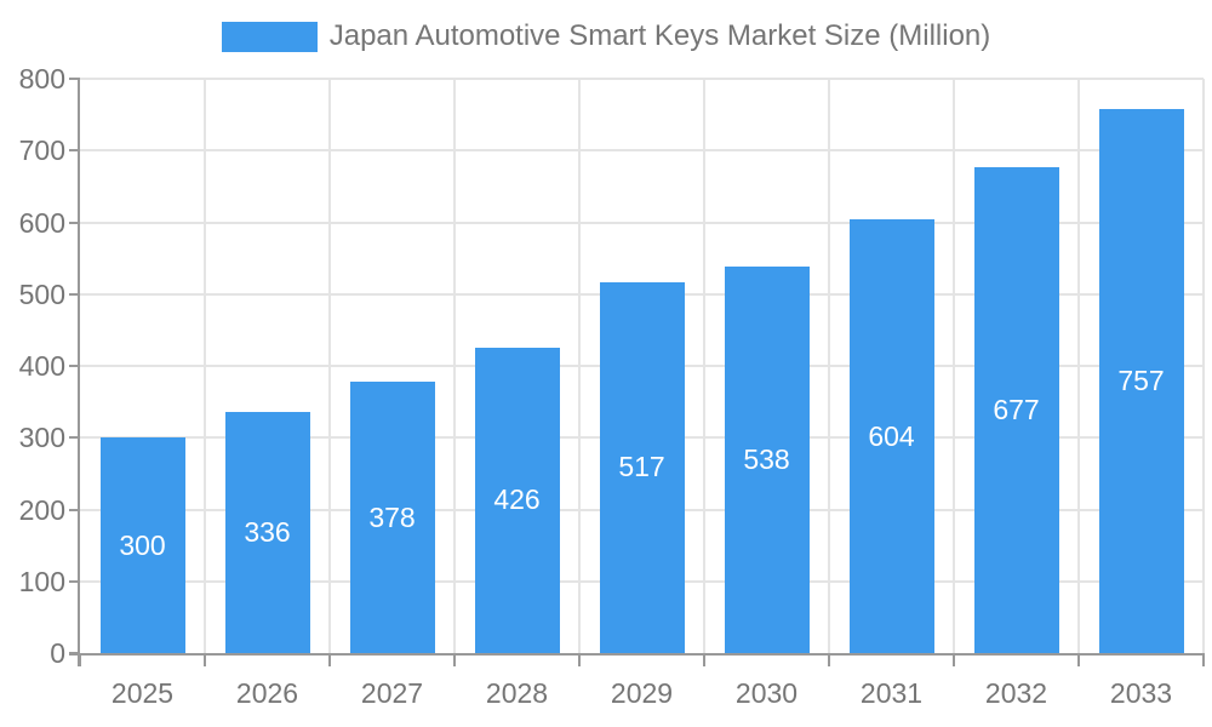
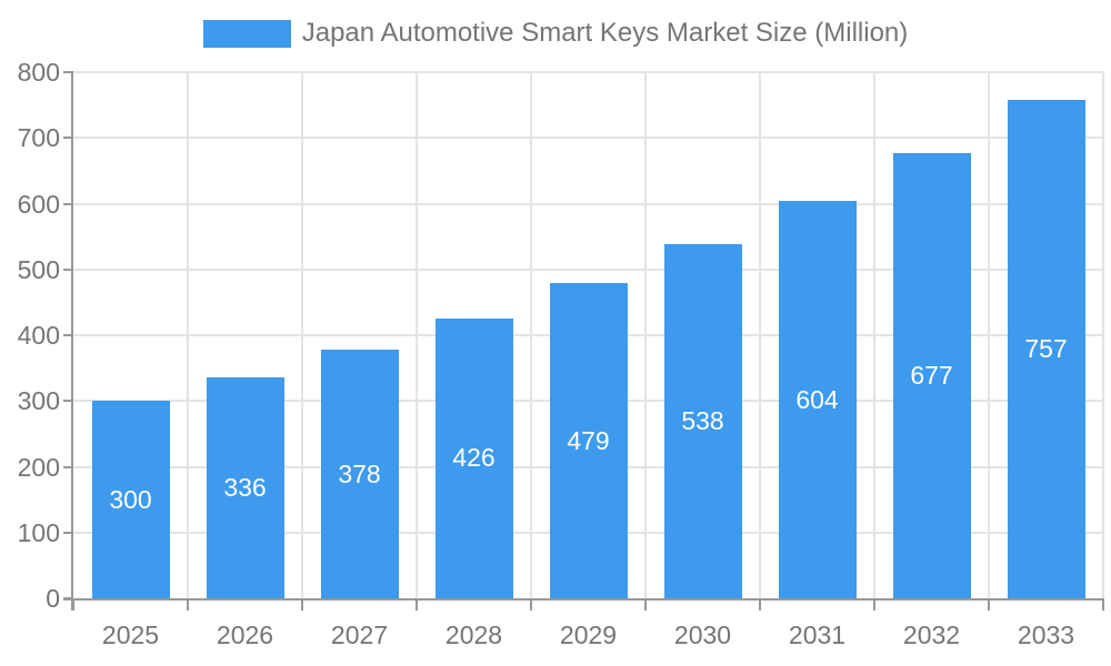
2029: 517 -> 479
